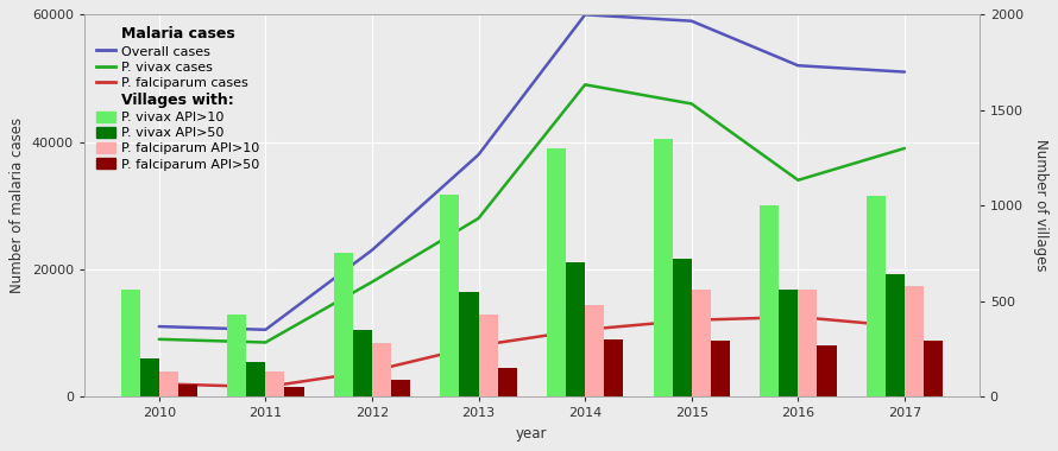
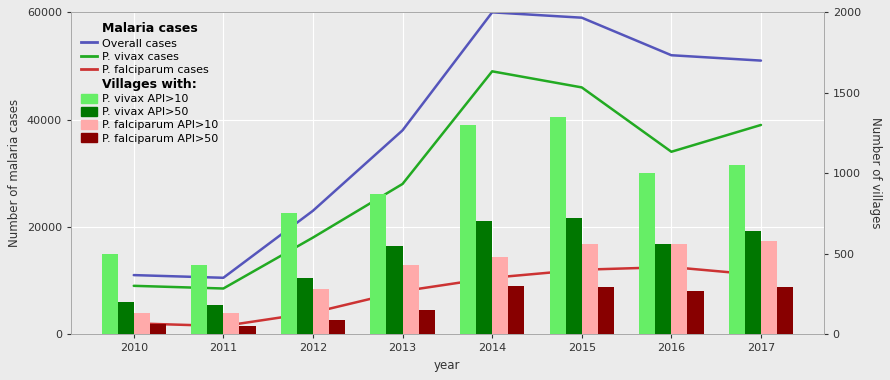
P. vivax API>10/2010: 560 -> 500
P. vivax API>10/2013: 1060 -> 870
